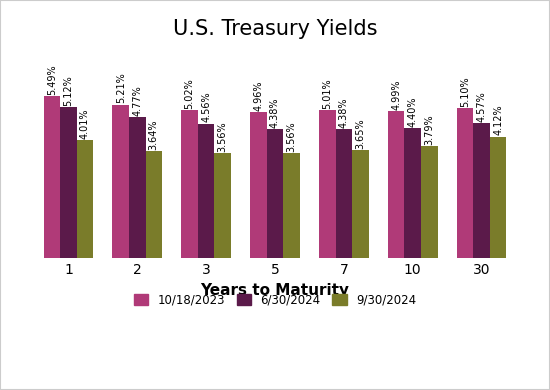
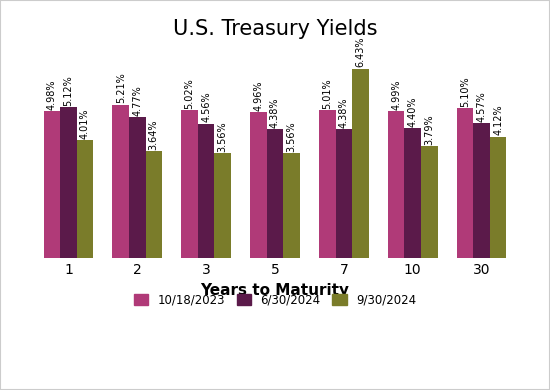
10/18/2023/1: 5.49% -> 4.98%
9/30/2024/7: 3.65% -> 6.43%
